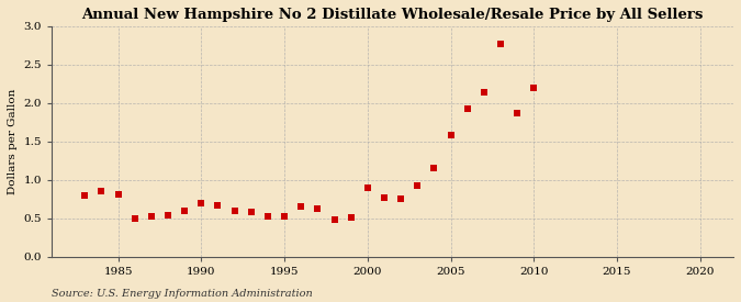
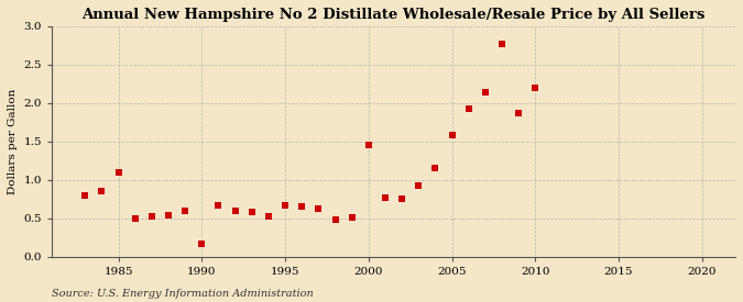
1985: 0.81 -> 1.10
1990: 0.70 -> 0.16
1995: 0.52 -> 0.66
2000: 0.90 -> 1.46
